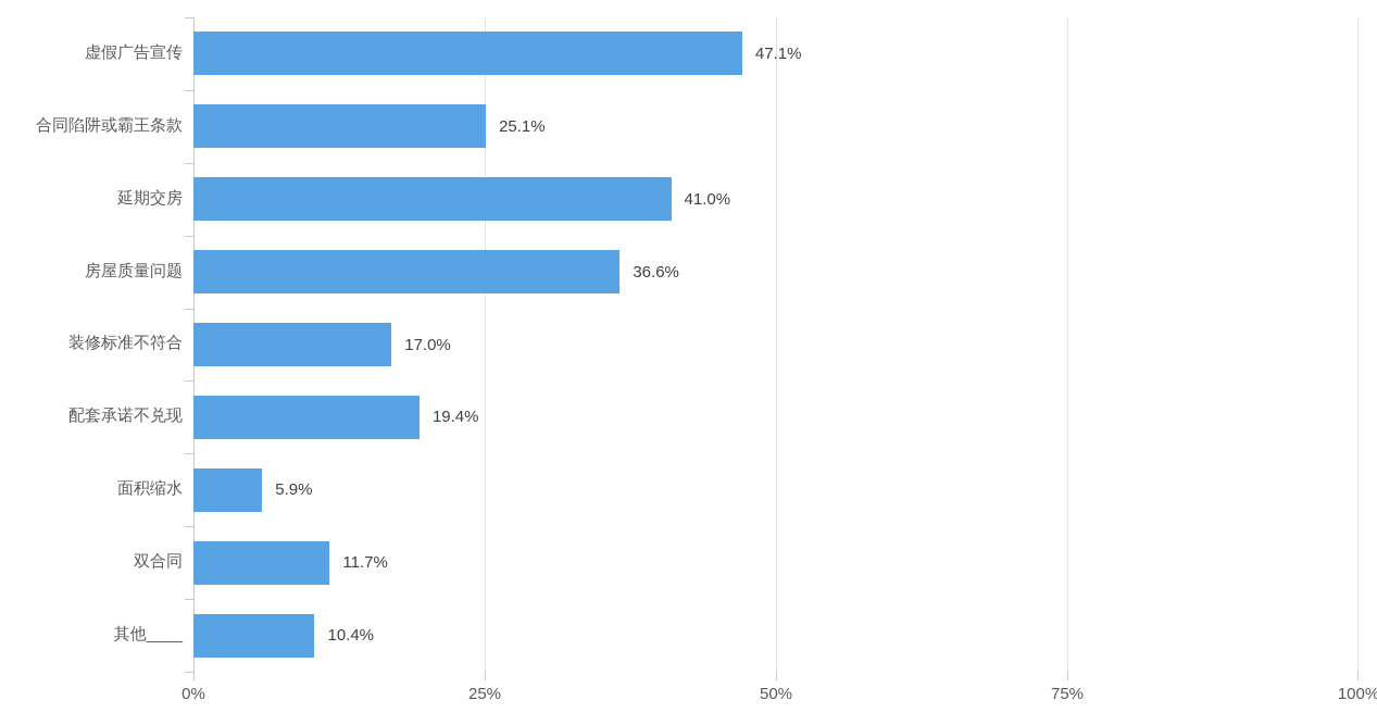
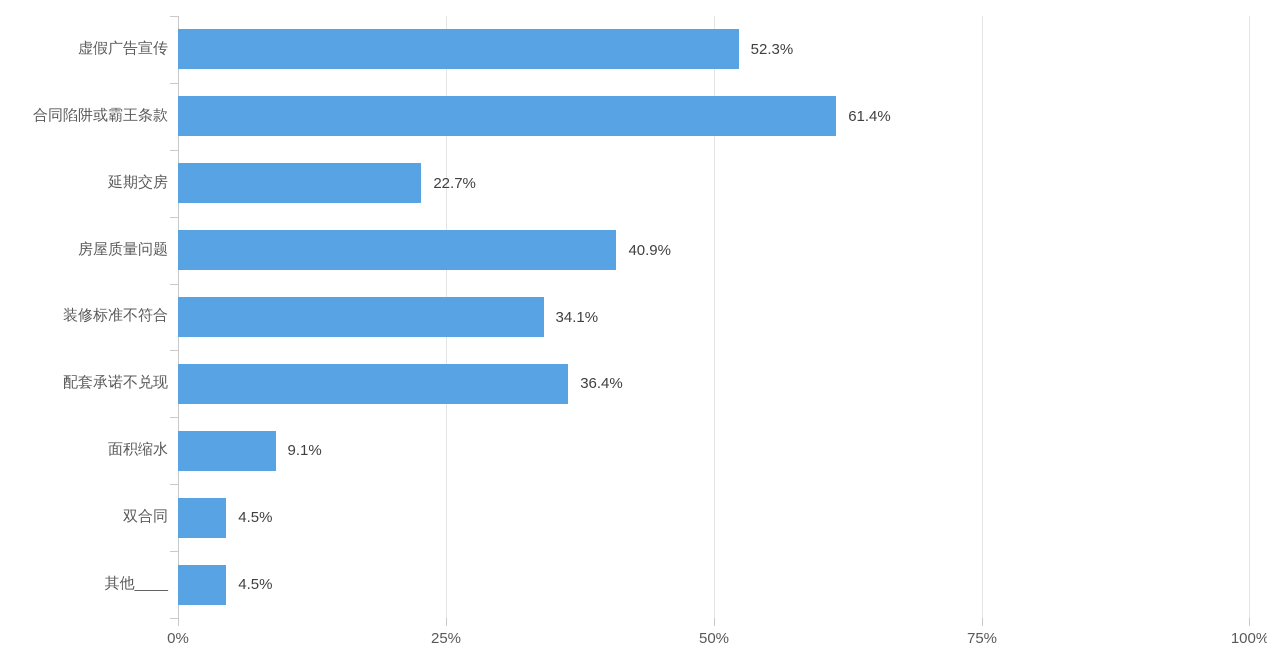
虚假广告宣传: 47.1% -> 52.3%
合同陷阱或霸王条款: 25.1% -> 61.4%
延期交房: 41.0% -> 22.7%
房屋质量问题: 36.6% -> 40.9%
装修标准不符合: 17.0% -> 34.1%
配套承诺不兑现: 19.4% -> 36.4%
面积缩水: 5.9% -> 9.1%
双合同: 11.7% -> 4.5%
其他____: 10.4% -> 4.5%
